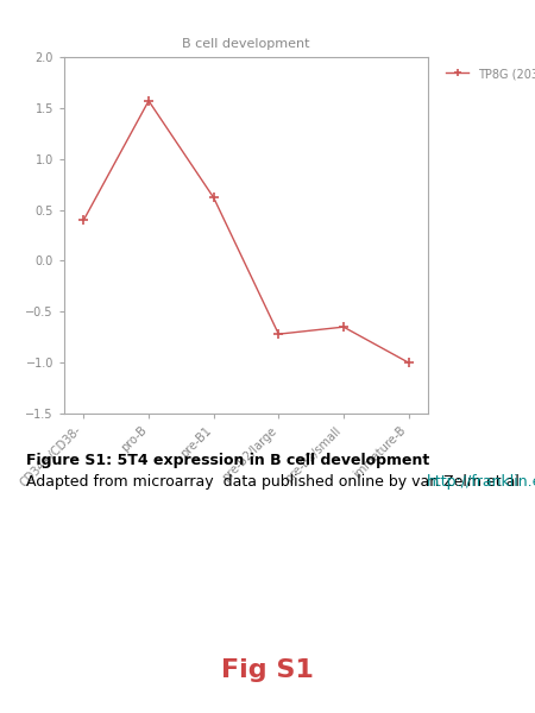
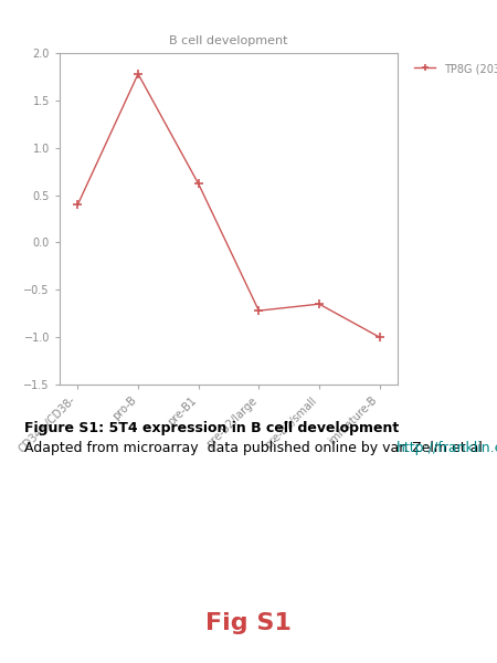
pro-B: 1.57 -> 1.78
